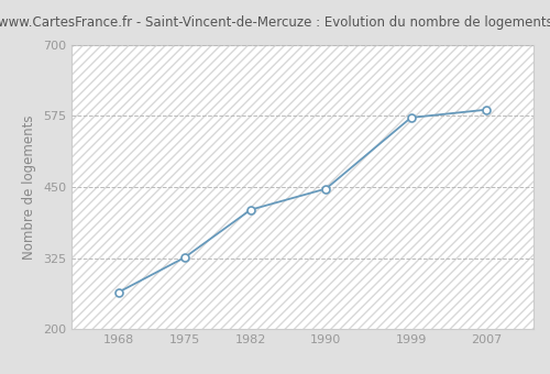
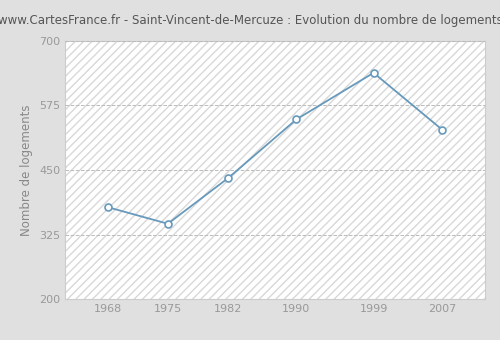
1968: 265 -> 378
1975: 326 -> 346
1982: 410 -> 434
1990: 447 -> 548
1999: 572 -> 638
2007: 586 -> 528
